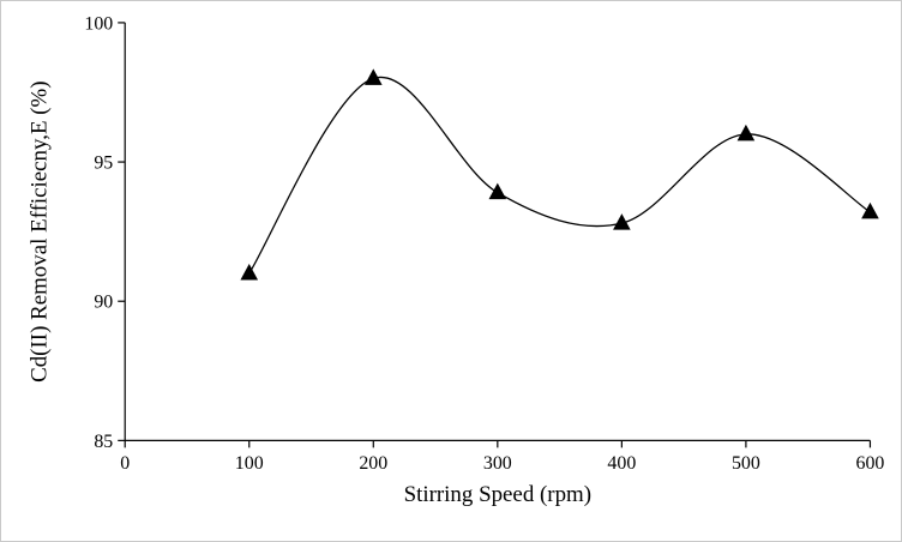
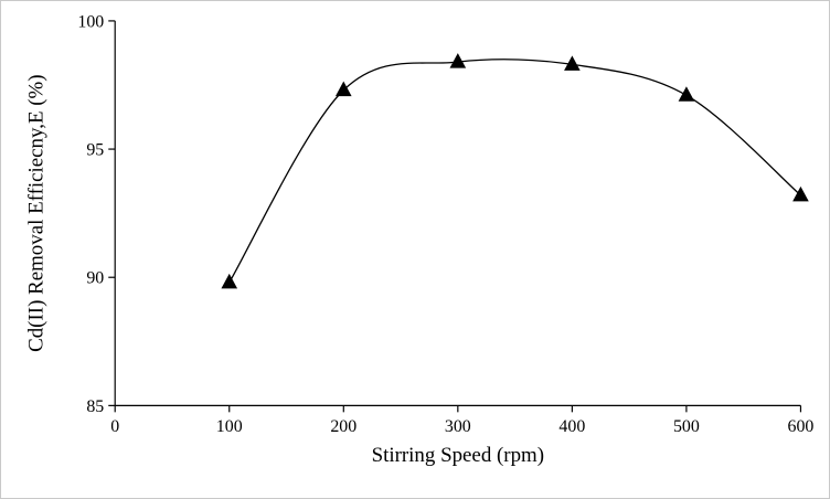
100: 91.0 -> 89.8
200: 98.0 -> 97.3
300: 93.9 -> 98.4
400: 92.8 -> 98.3
500: 96.0 -> 97.1
